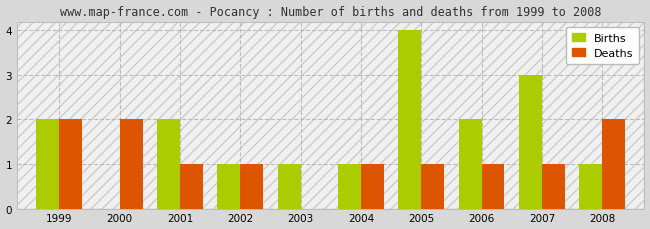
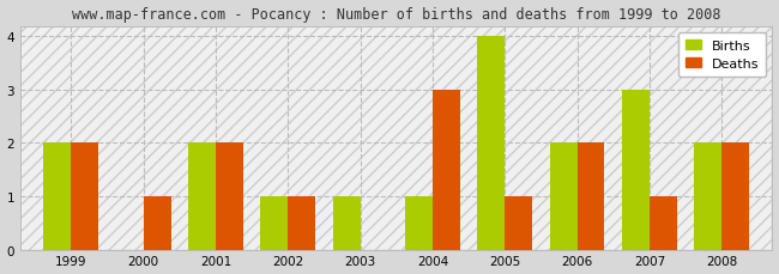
Deaths/2000: 2 -> 1
Deaths/2001: 1 -> 2
Deaths/2004: 1 -> 3
Deaths/2006: 1 -> 2
Births/2008: 1 -> 2
